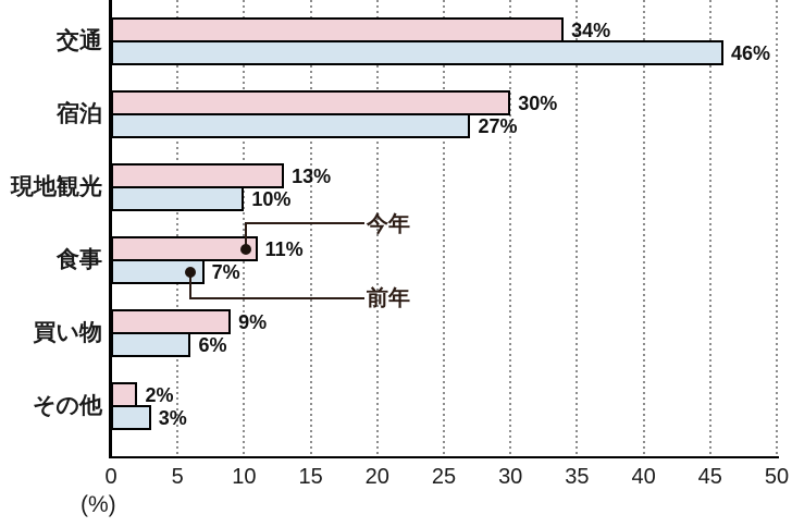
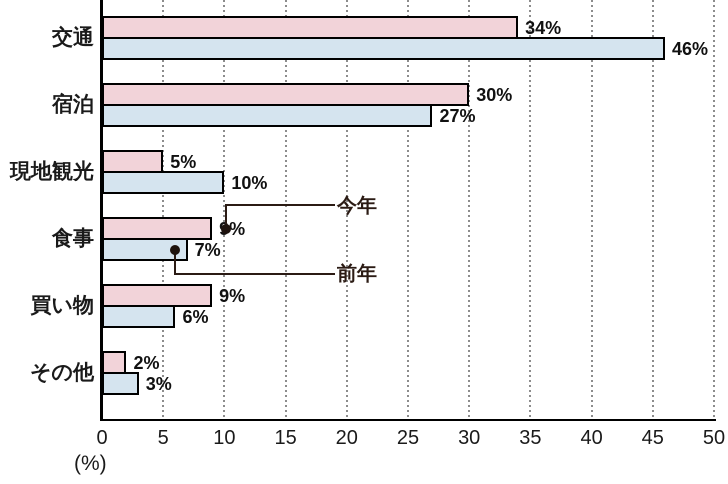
今年/現地観光: 13% -> 5%
今年/食事: 11% -> 9%
